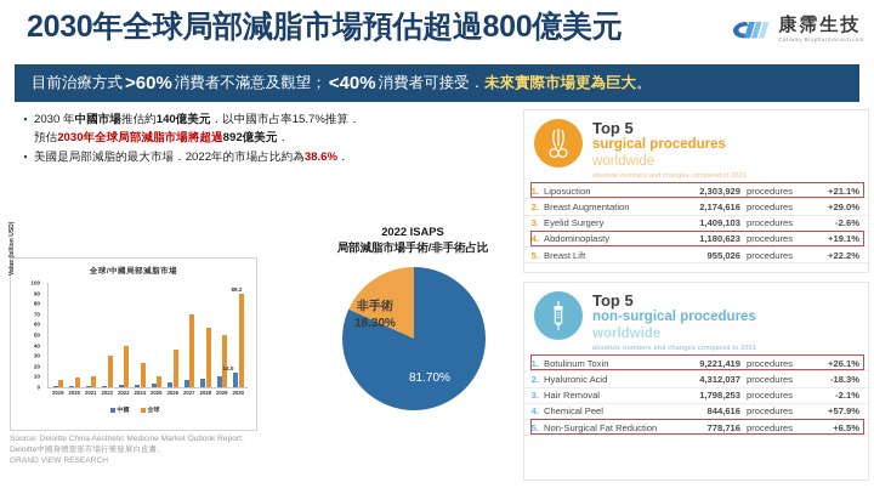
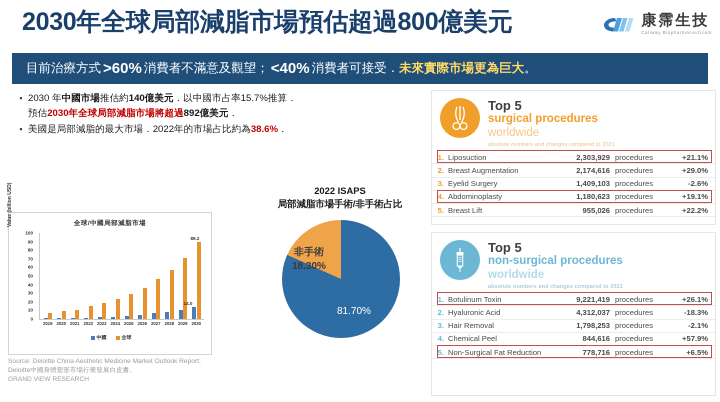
全球/2022: 30 -> 20
全球/2023: 40 -> 20
全球/2025: 10 -> 30
全球/2027: 70 -> 50
全球/2029: 50 -> 70
